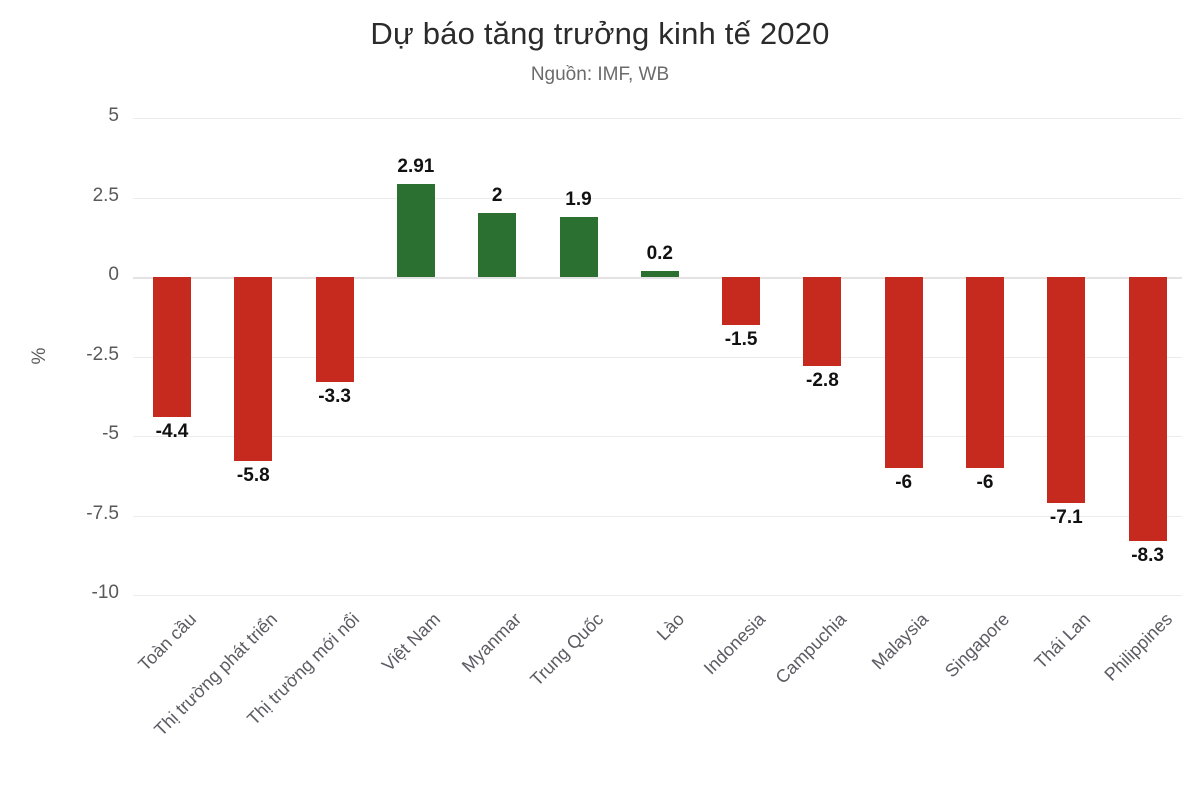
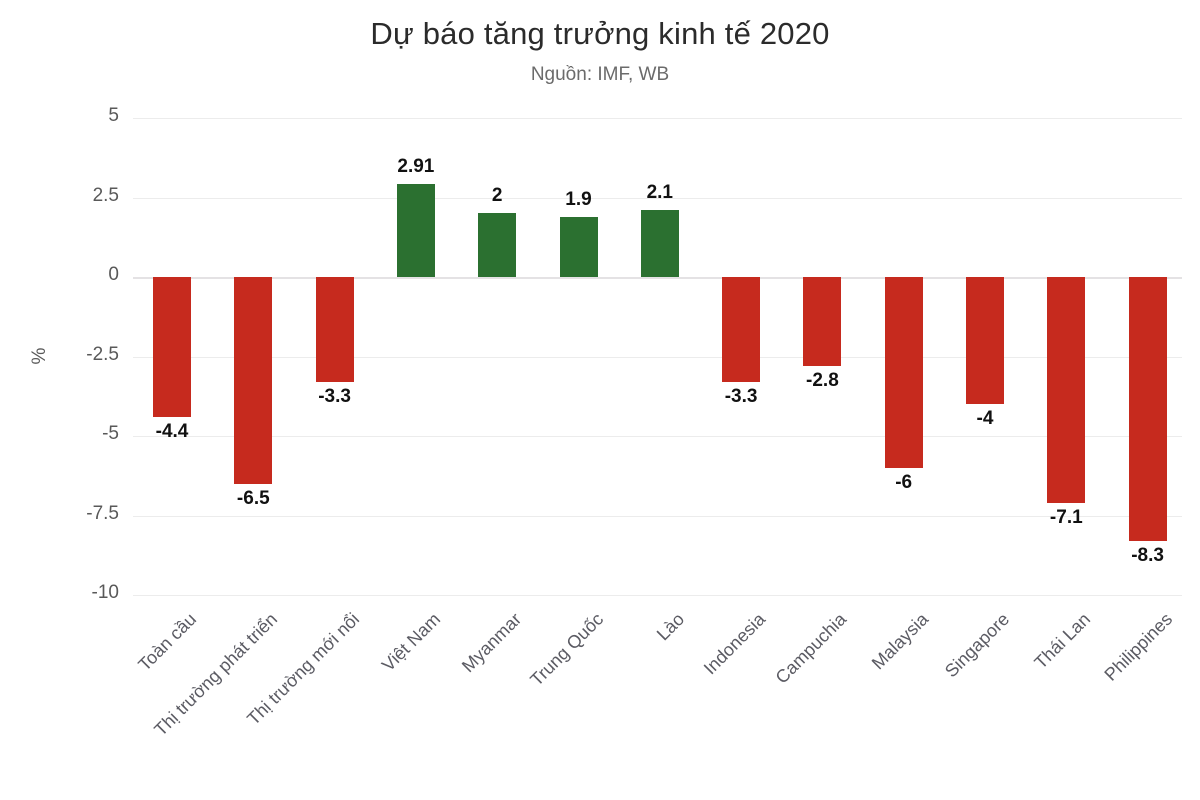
Thị trường phát triển: -5.8 -> -6.5
Lào: 0.2 -> 2.1
Indonesia: -1.5 -> -3.3
Singapore: -6 -> -4
